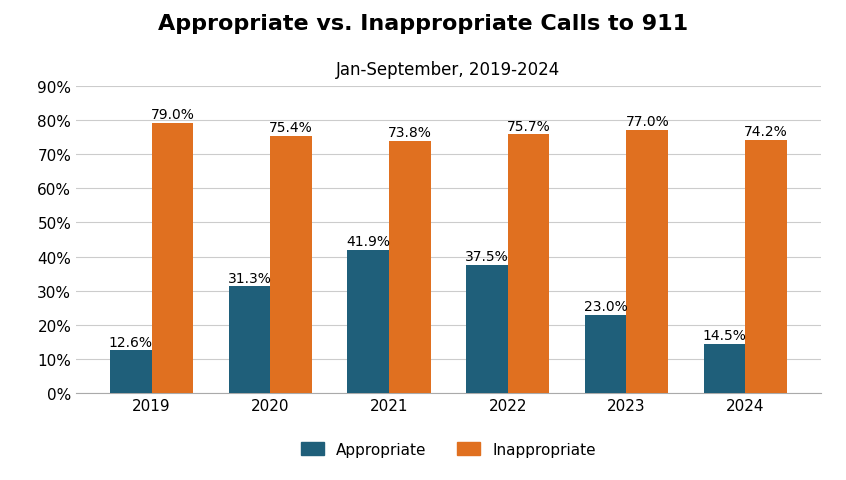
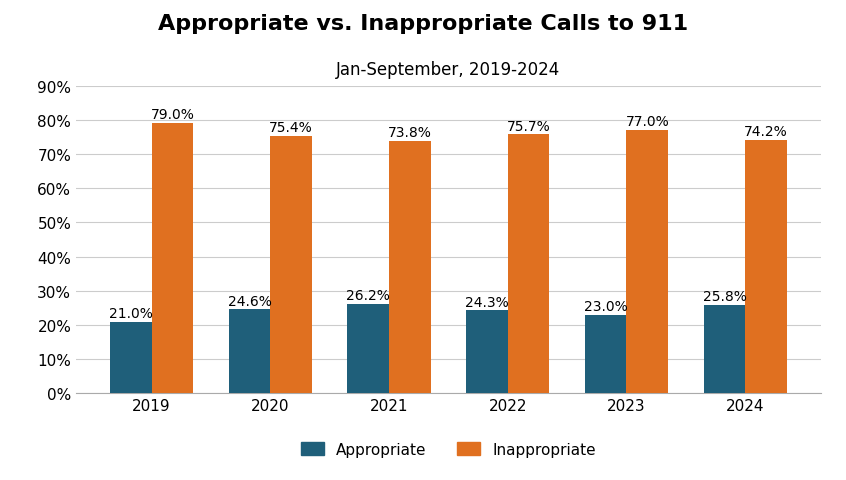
Appropriate/2019: 12.6% -> 21.0%
Appropriate/2020: 31.3% -> 24.6%
Appropriate/2021: 41.9% -> 26.2%
Appropriate/2022: 37.5% -> 24.3%
Appropriate/2024: 14.5% -> 25.8%
